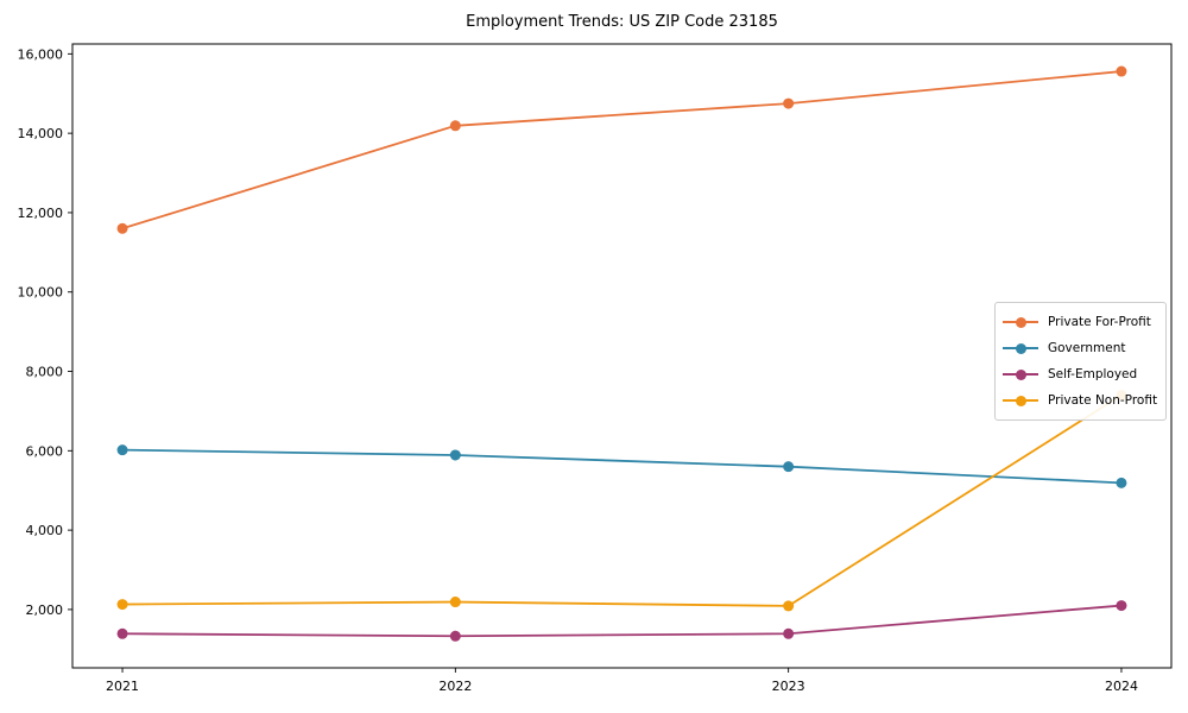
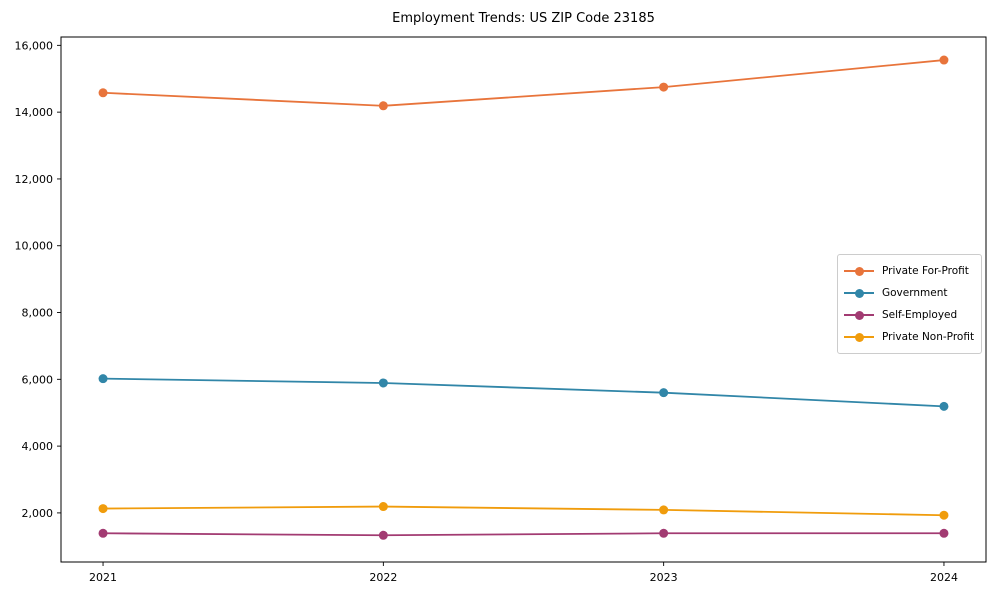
Private For-Profit/2021: 11600 -> 14600
Self-Employed/2024: 2100 -> 1400
Private Non-Profit/2024: 7400 -> 1900
